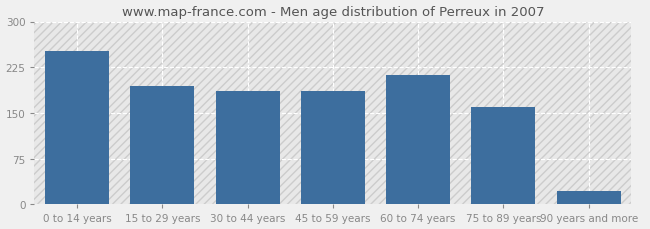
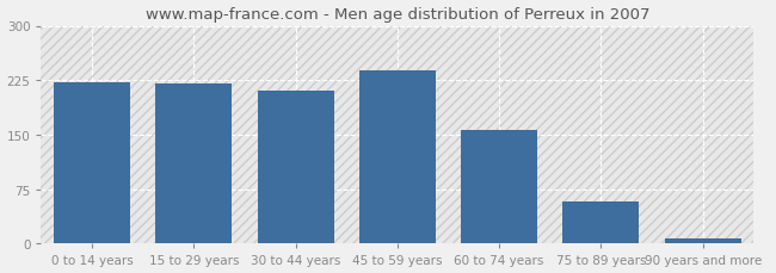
0 to 14 years: 252 -> 222
15 to 29 years: 194 -> 220
30 to 44 years: 186 -> 210
45 to 59 years: 186 -> 238
60 to 74 years: 212 -> 157
75 to 89 years: 160 -> 58
90 years and more: 22 -> 8
